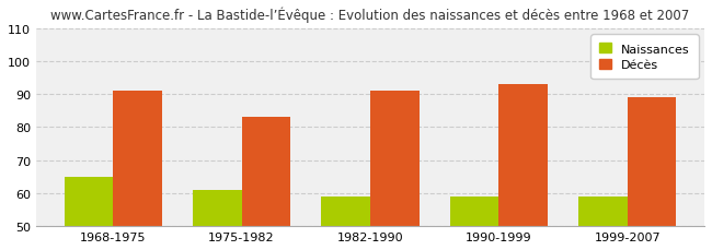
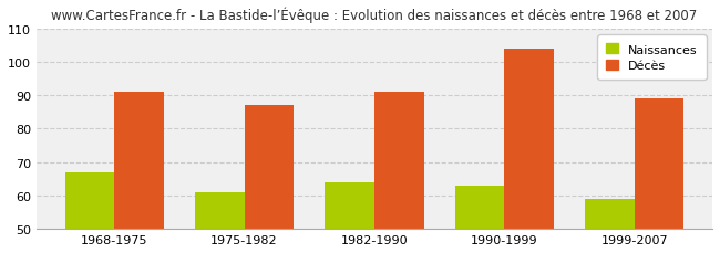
Naissances/1968-1975: 65 -> 67
Décès/1975-1982: 83 -> 87
Naissances/1982-1990: 59 -> 64
Naissances/1990-1999: 59 -> 63
Décès/1990-1999: 93 -> 104
